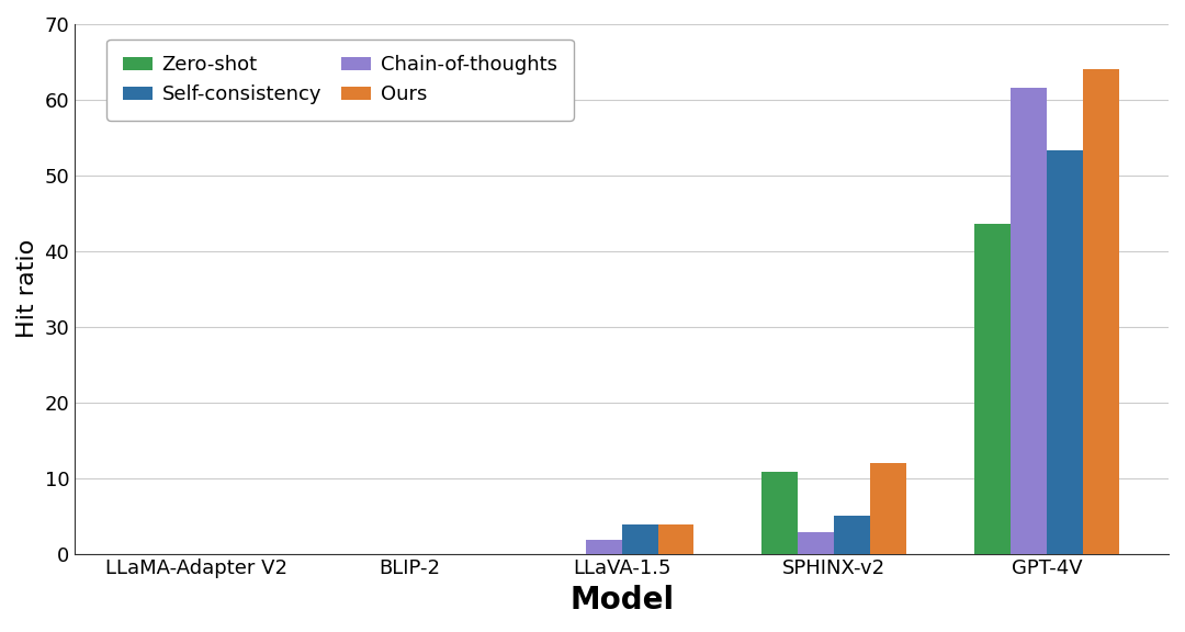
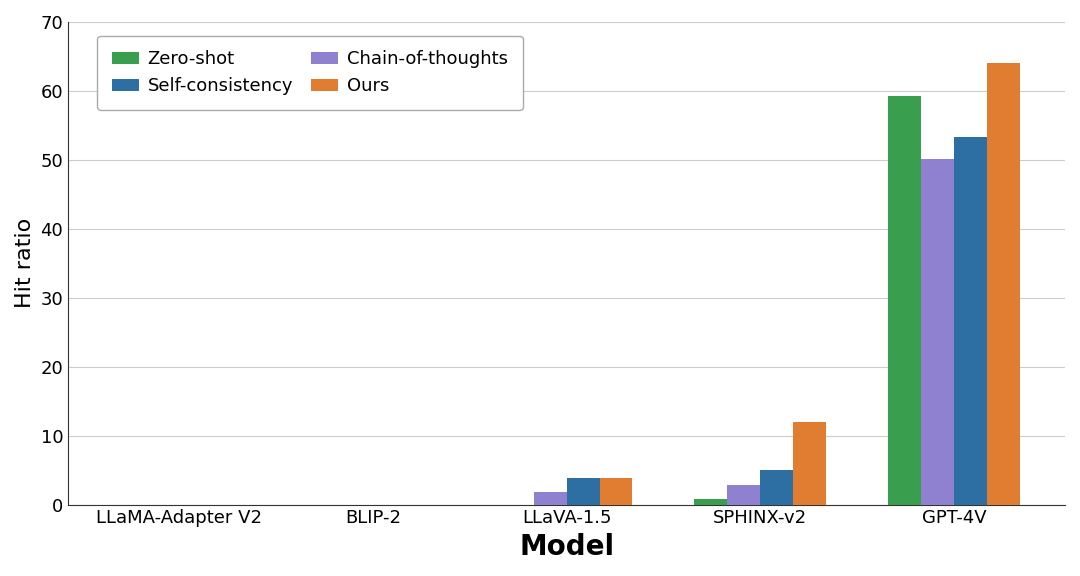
Zero-shot/SPHINX-v2: 10.8 -> 0.8
Zero-shot/GPT-4V: 43.6 -> 59.3
Chain-of-thoughts/GPT-4V: 61.6 -> 50.2
